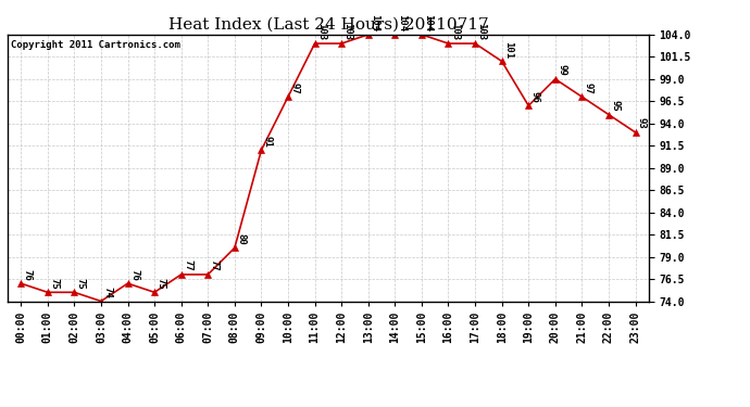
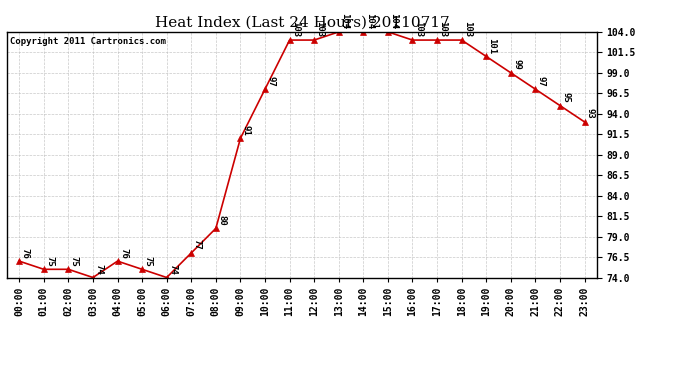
06:00: 77 -> 74
18:00: 101 -> 103
19:00: 96 -> 101
